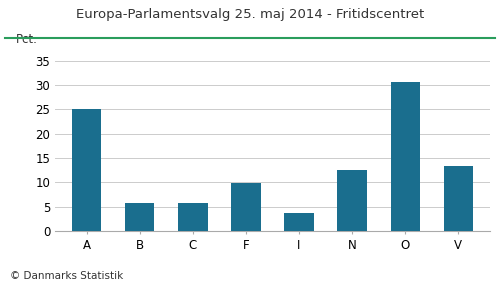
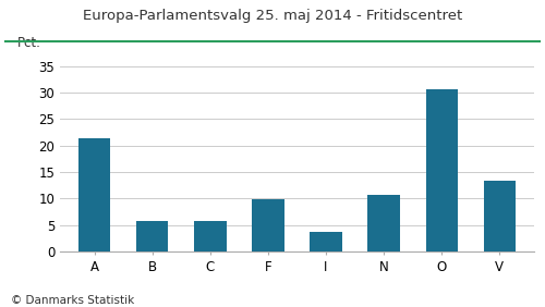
A: 25.0 -> 21.3
N: 12.5 -> 10.8
